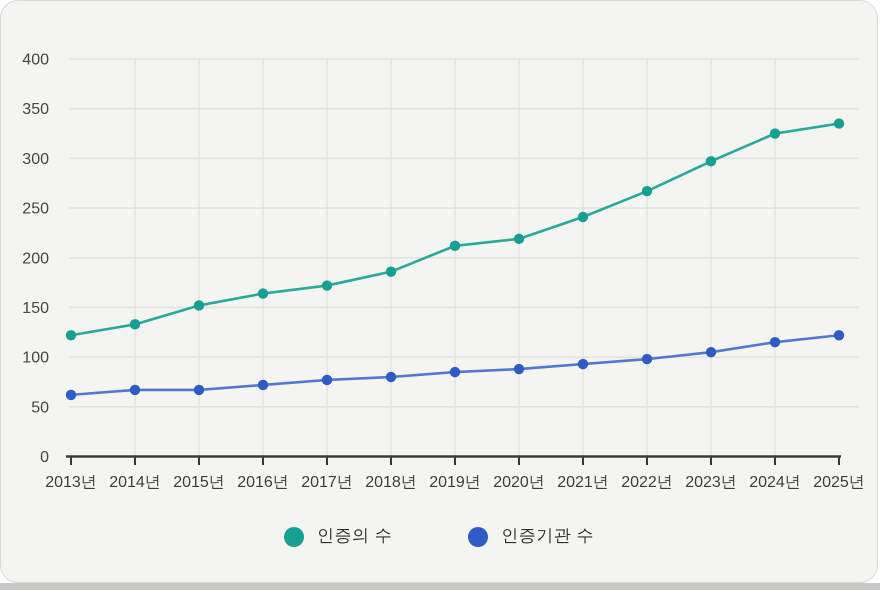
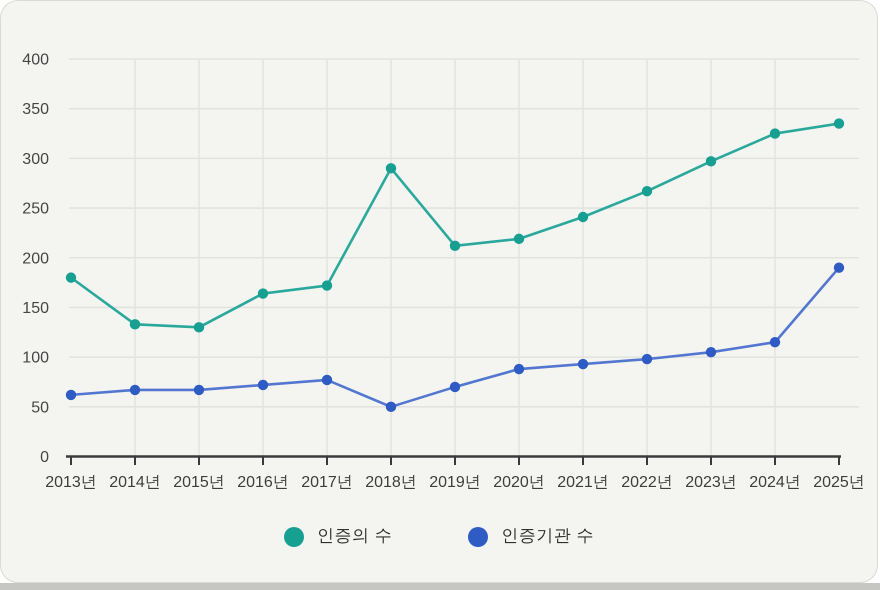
인증의 수/2013년: 120 -> 180
인증의 수/2015년: 150 -> 130
인증의 수/2018년: 190 -> 290
인증기관 수/2018년: 80 -> 50
인증기관 수/2019년: 80 -> 70
인증기관 수/2025년: 120 -> 190
